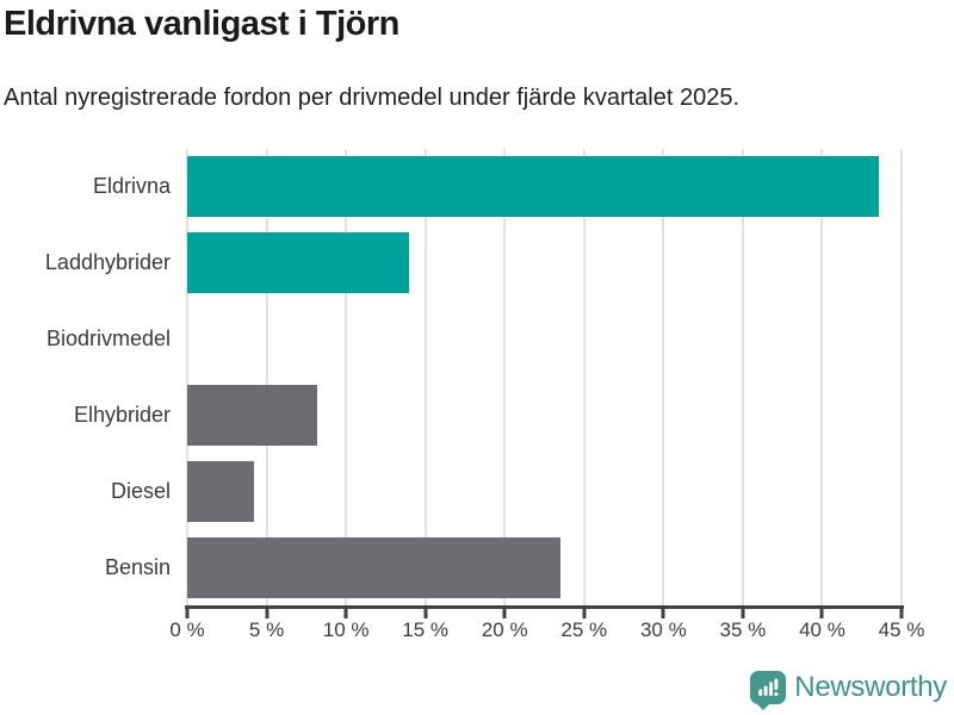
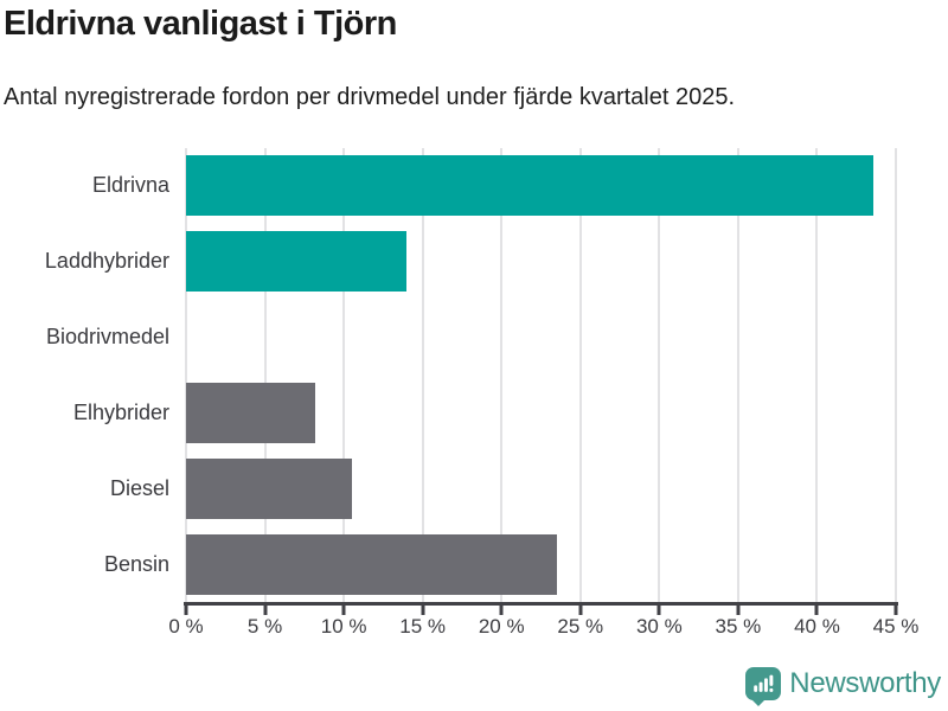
Diesel: 4.2% -> 10.5%
